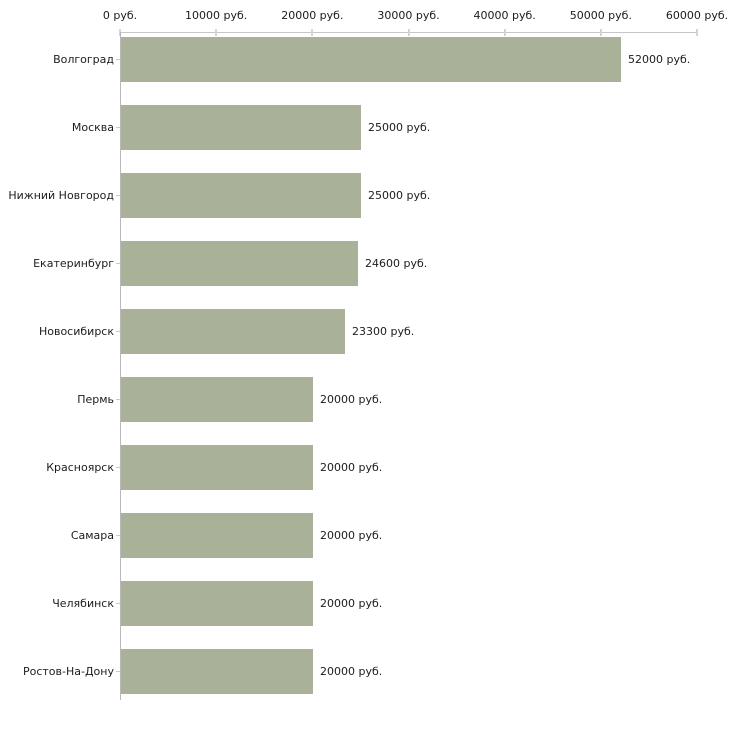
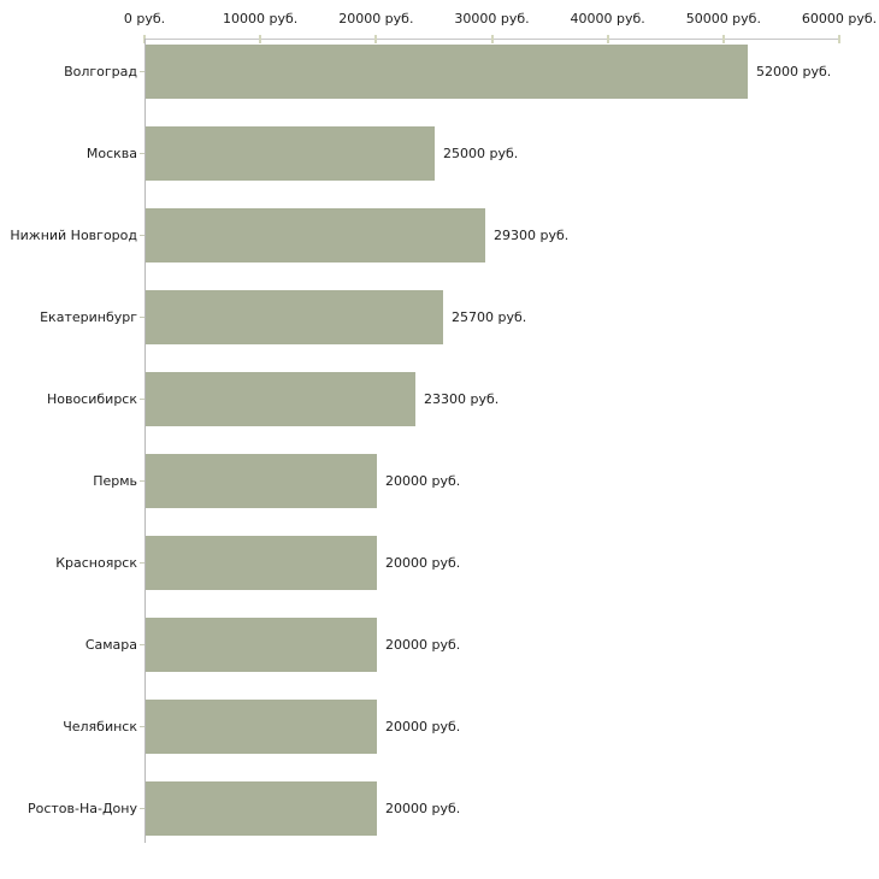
Нижний Новгород: 25000 -> 29300
Екатеринбург: 24600 -> 25700
